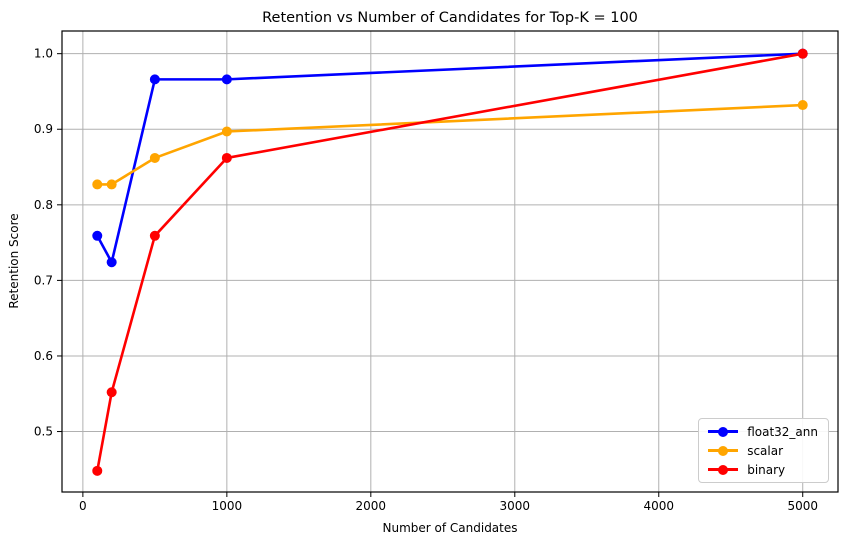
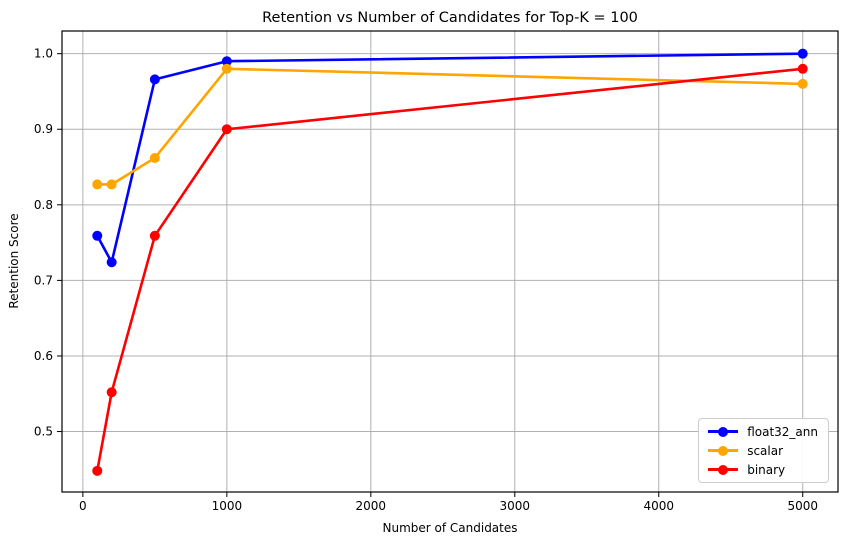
float32_ann/1000: 0.97 -> 0.99
scalar/1000: 0.90 -> 0.98
binary/1000: 0.86 -> 0.90
scalar/5000: 0.93 -> 0.96
binary/5000: 1.00 -> 0.98
